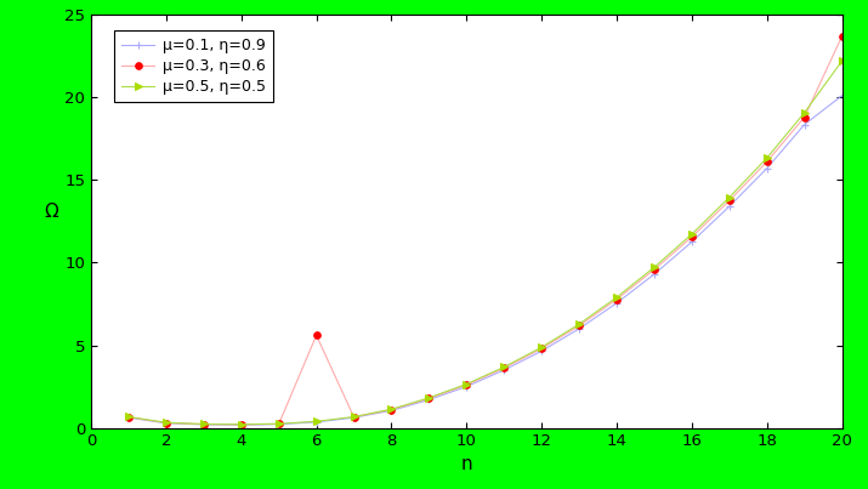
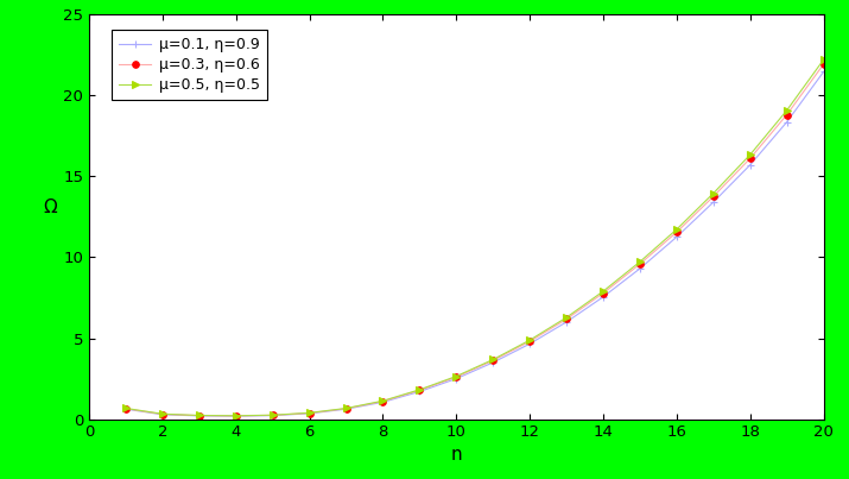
μ=0.3, η=0.6/6: 5.6 -> 0.4
μ=0.1, η=0.9/20: 20.1 -> 21.4
μ=0.3, η=0.6/20: 23.7 -> 21.9
